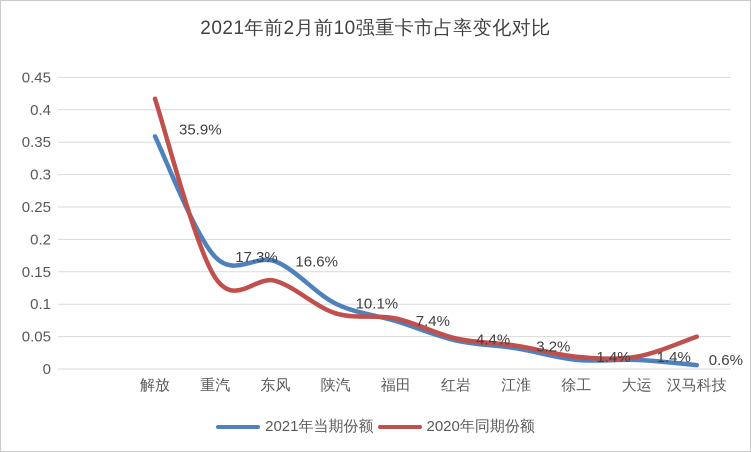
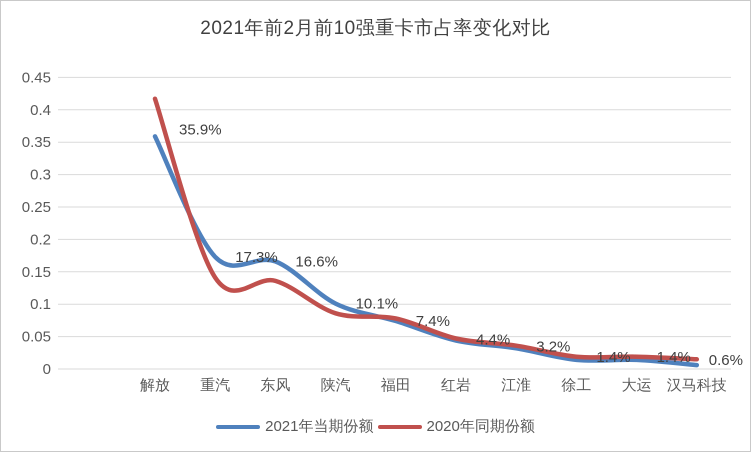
2020年同期份额/汉马科技: 0.05 -> 0.01
